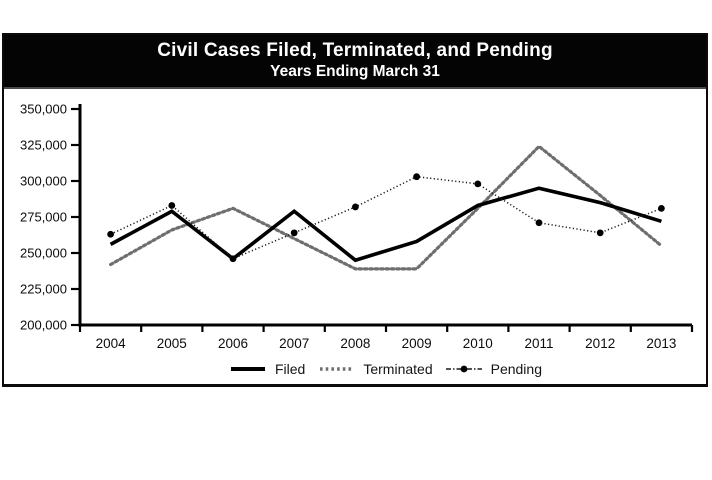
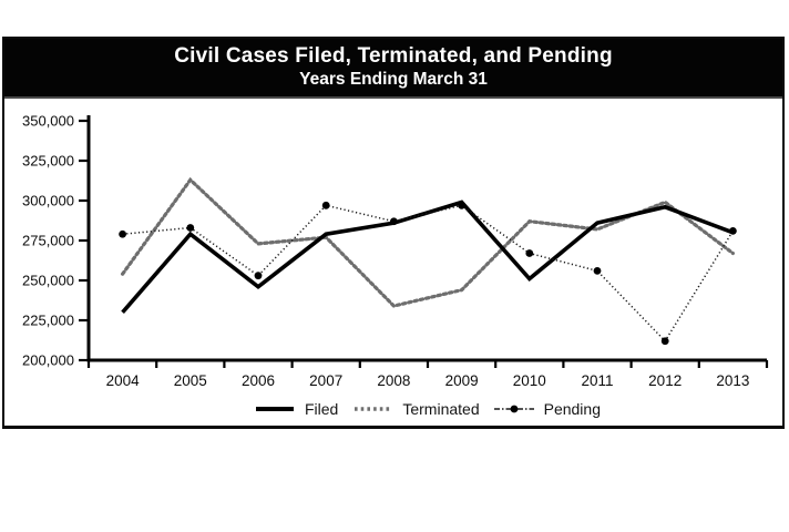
Filed/2004: 256000 -> 230000
Terminated/2004: 242000 -> 254000
Pending/2004: 263000 -> 279000
Terminated/2005: 266000 -> 313000
Terminated/2006: 281000 -> 273000
Pending/2006: 246000 -> 253000
Terminated/2007: 260000 -> 277000
Pending/2007: 264000 -> 297000
Filed/2008: 245000 -> 286000
Terminated/2008: 239000 -> 234000
Pending/2008: 282000 -> 287000
Filed/2009: 258000 -> 299000
Terminated/2009: 239000 -> 244000
Pending/2009: 303000 -> 297000
Filed/2010: 283000 -> 251000
Terminated/2010: 281000 -> 287000
Pending/2010: 298000 -> 267000
Filed/2011: 295000 -> 286000
Terminated/2011: 324000 -> 282000
Pending/2011: 271000 -> 256000
Filed/2012: 285000 -> 296000
Terminated/2012: 290000 -> 299000
Pending/2012: 264000 -> 212000
Filed/2013: 272000 -> 280000
Terminated/2013: 255000 -> 267000
